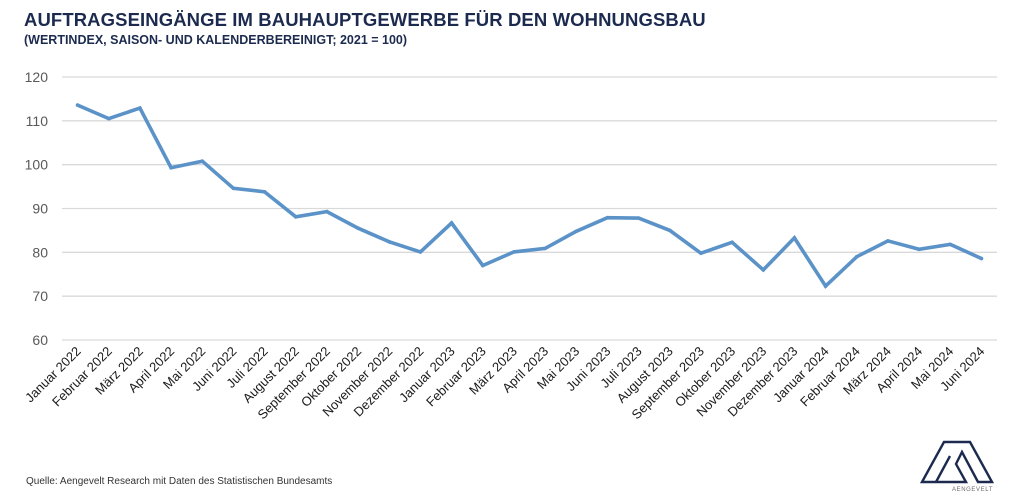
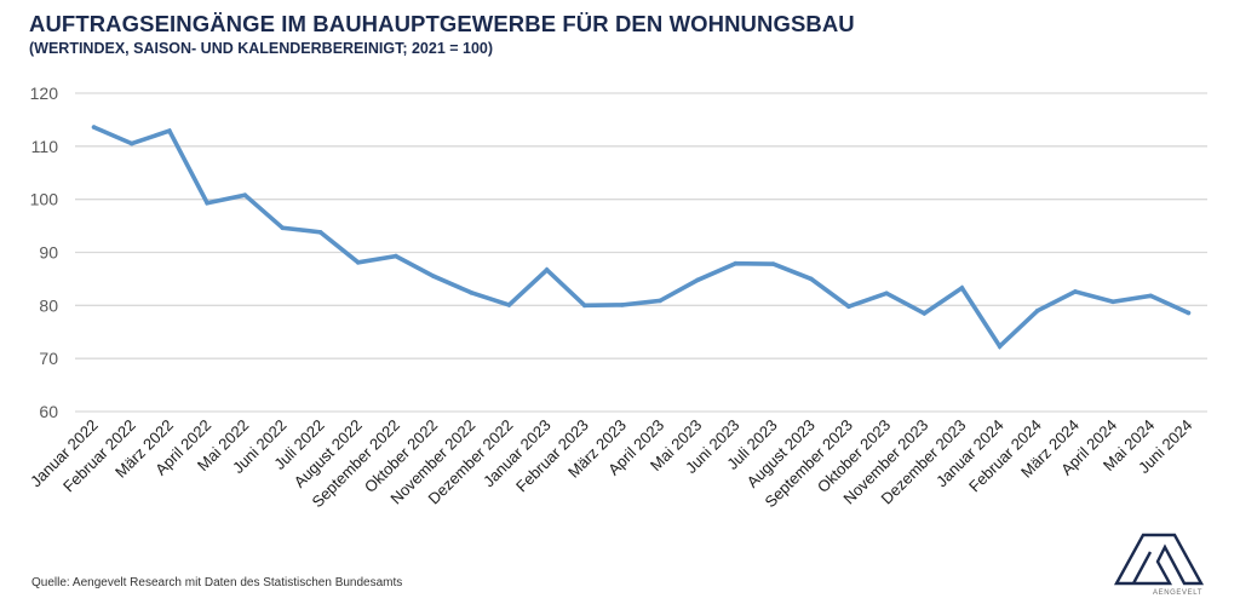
Februar 2023: 77 -> 80
November 2023: 76 -> 78
